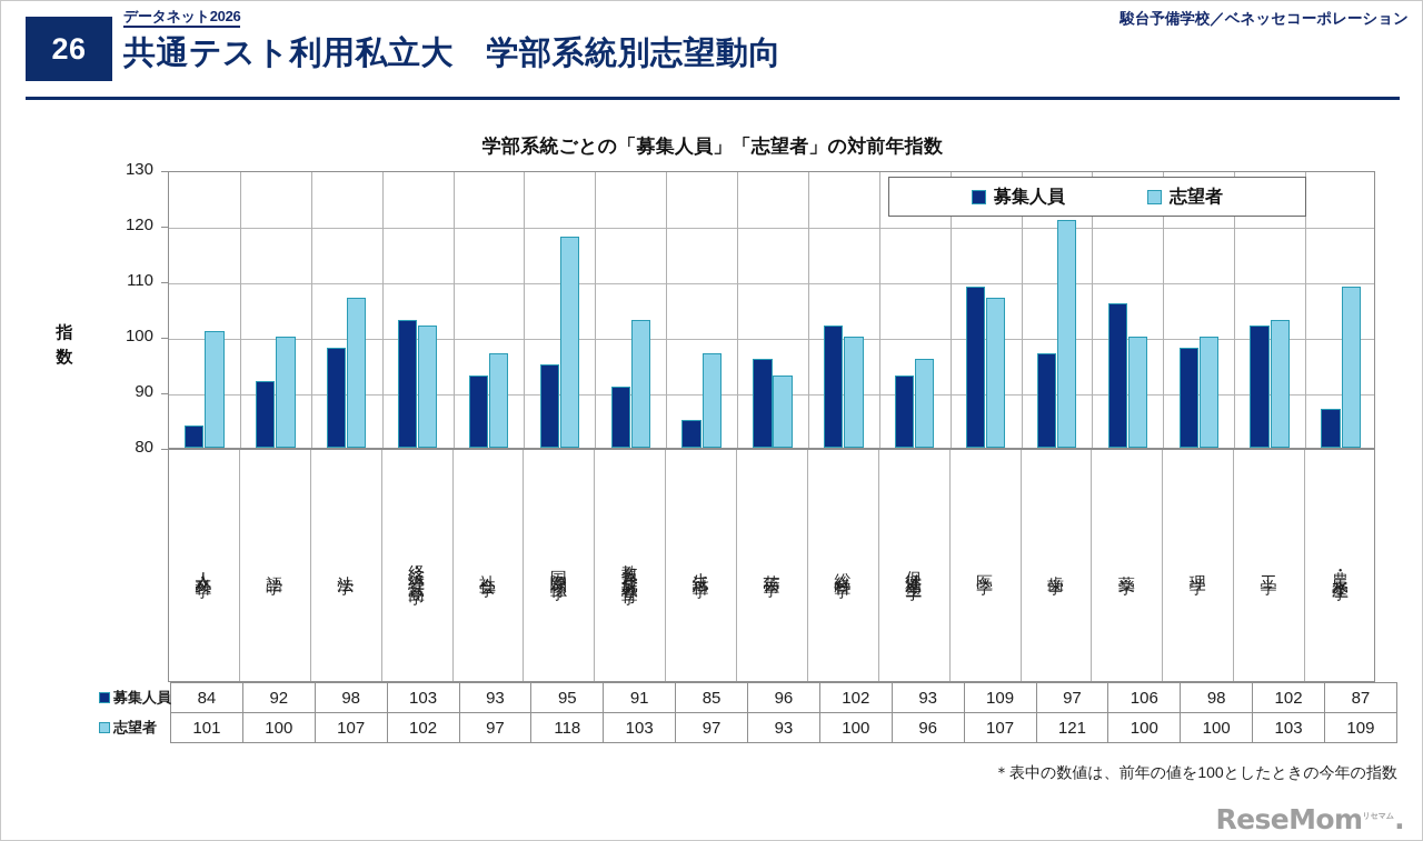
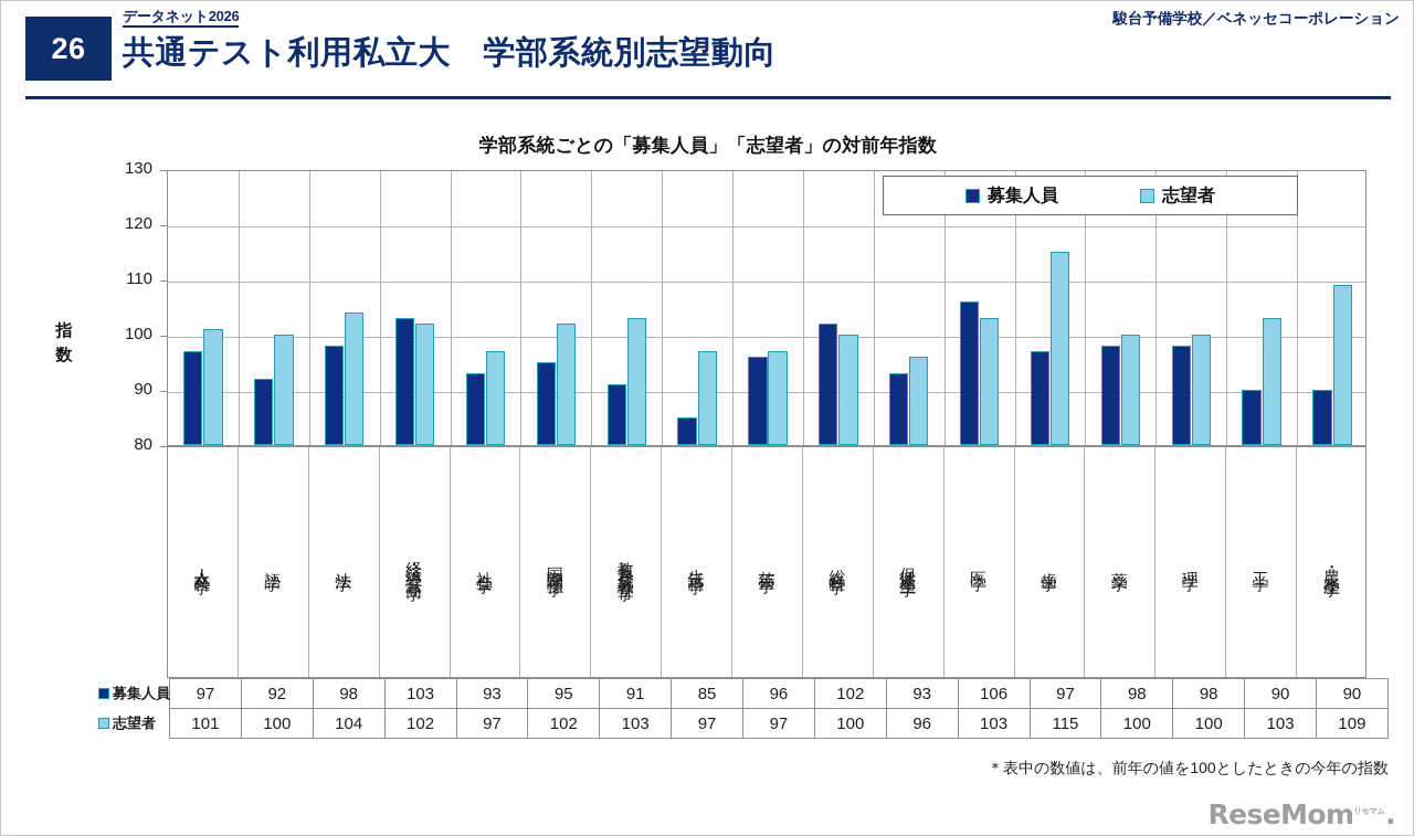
募集人員/人文科学: 84 -> 97
志望者/法学: 107 -> 104
志望者/国際関係学: 118 -> 102
志望者/芸術学: 93 -> 97
募集人員/医学: 109 -> 106
志望者/医学: 107 -> 103
志望者/歯学: 121 -> 115
募集人員/薬学: 106 -> 98
募集人員/工学: 102 -> 90
募集人員/農・水産学: 87 -> 90
